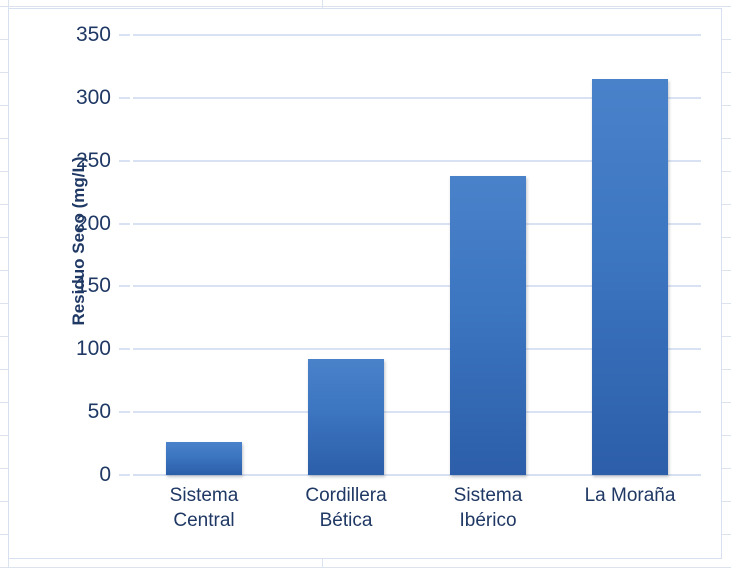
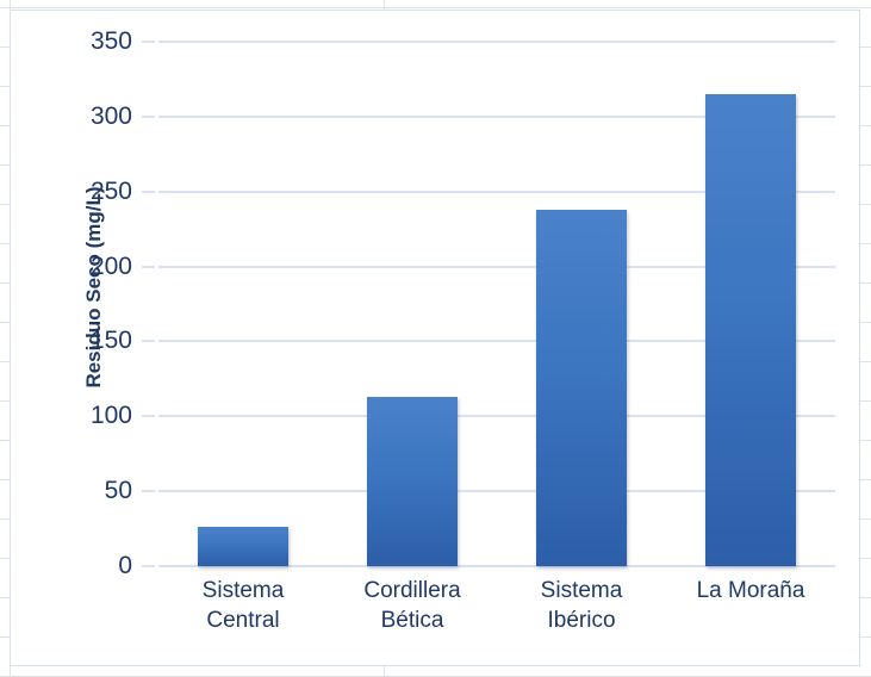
Cordillera Bética: 92 -> 113
